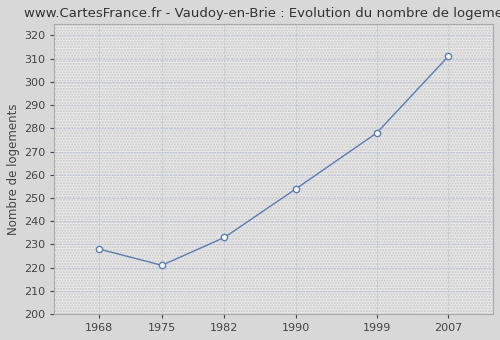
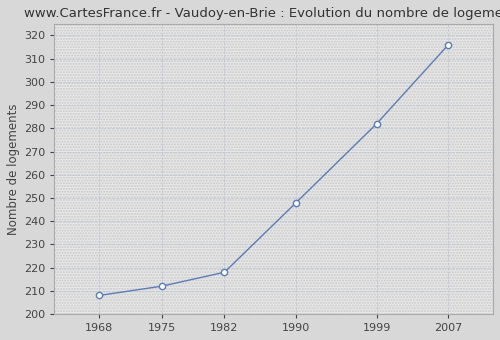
1968: 228 -> 208
1975: 221 -> 212
1982: 233 -> 218
1990: 254 -> 248
1999: 278 -> 282
2007: 311 -> 316
